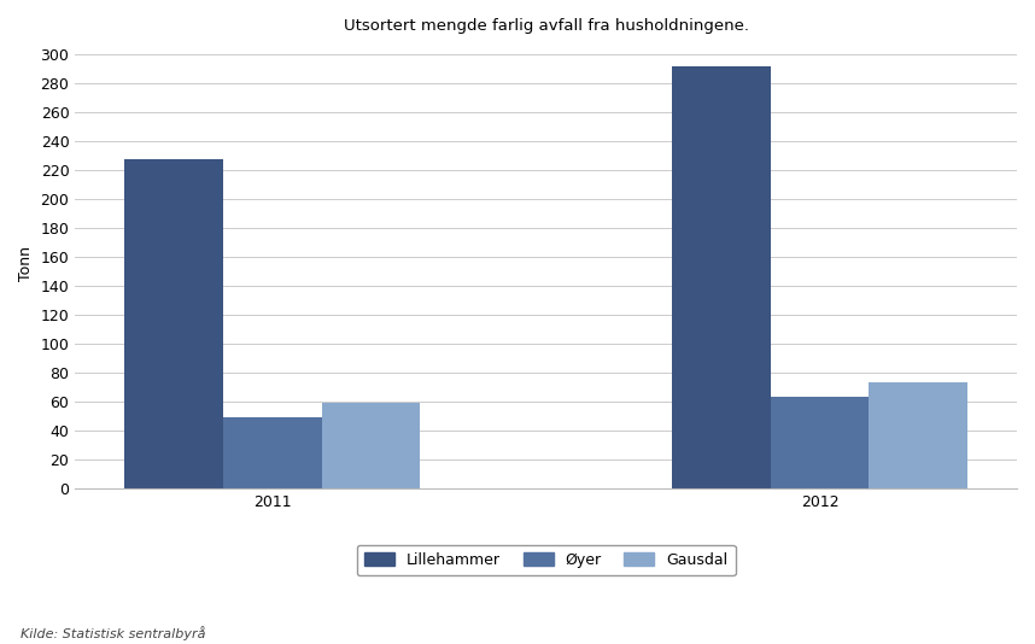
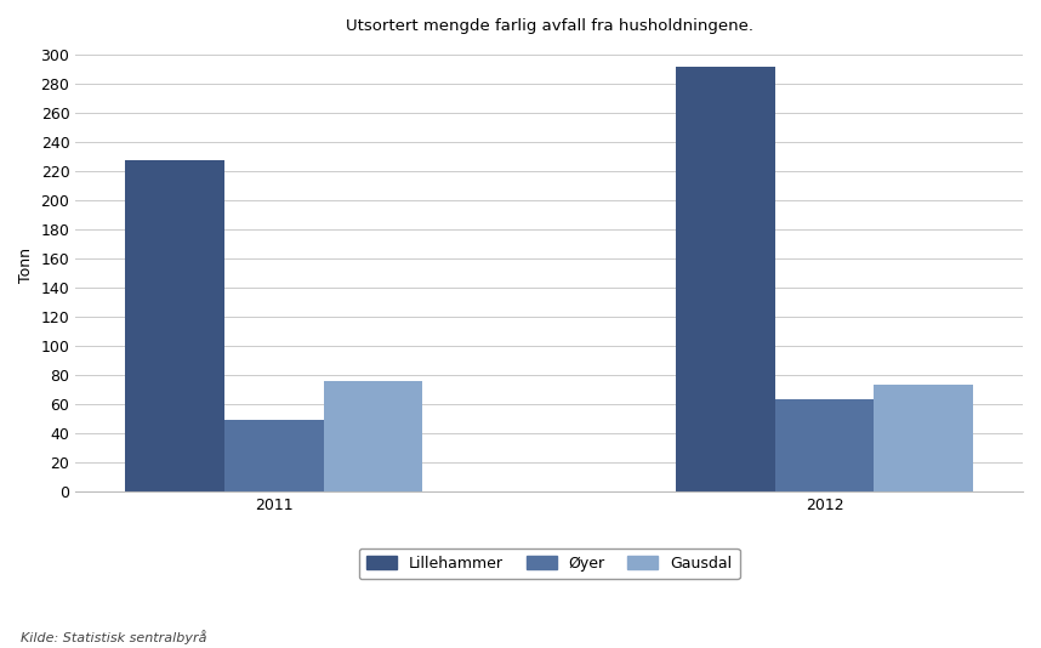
Gausdal/2011: 59 -> 76
